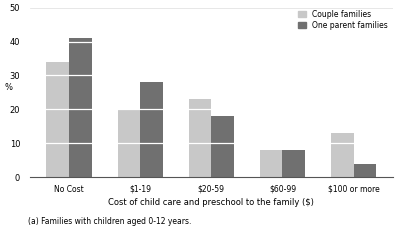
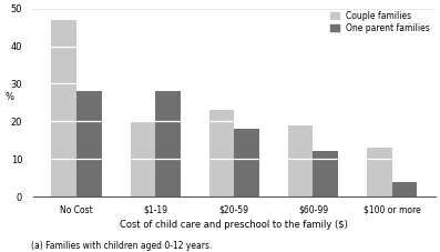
Couple families/No Cost: 34 -> 47
One parent families/No Cost: 41 -> 28
Couple families/$60-99: 8 -> 19
One parent families/$60-99: 8 -> 12
